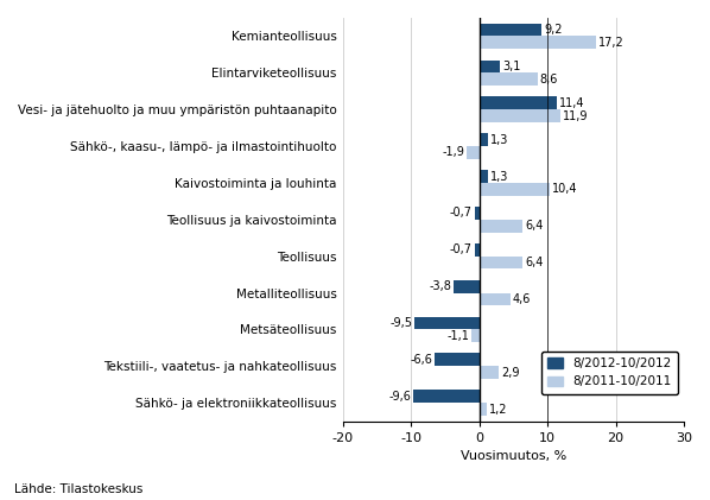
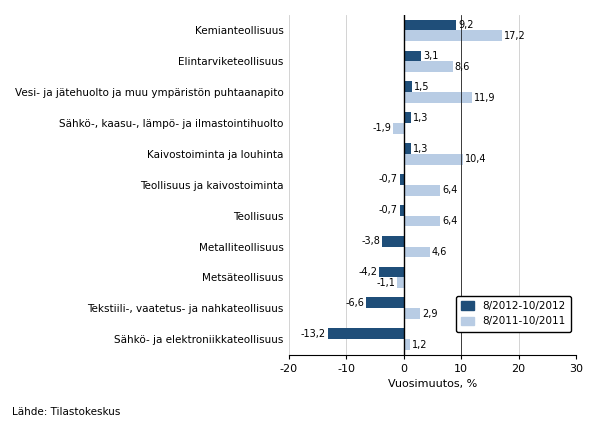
8/2012-10/2012/Vesi- ja jätehuolto ja muu ympäristön puhtaanapito: 11,4 -> 1,5
8/2012-10/2012/Metsäteollisuus: -9,5 -> -4,2
8/2012-10/2012/Sähkö- ja elektroniikkateollisuus: -9,6 -> -13,2
